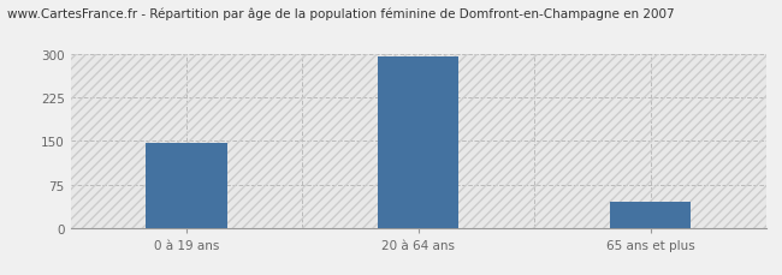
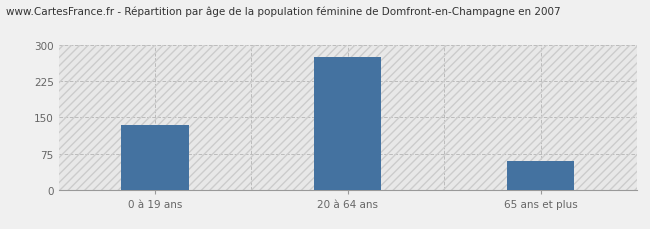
0 à 19 ans: 147 -> 135
20 à 64 ans: 296 -> 275
65 ans et plus: 46 -> 60
